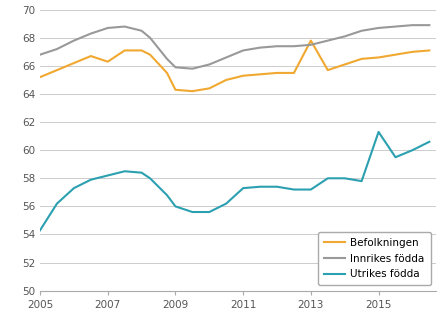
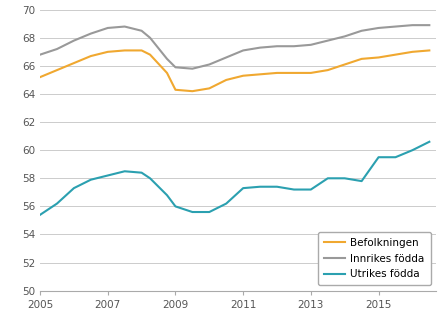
Utrikes födda/2005: 54.3 -> 55.4
Befolkningen/2007: 66.3 -> 67.0
Befolkningen/2013: 67.8 -> 65.5
Utrikes födda/2015: 61.3 -> 59.5
